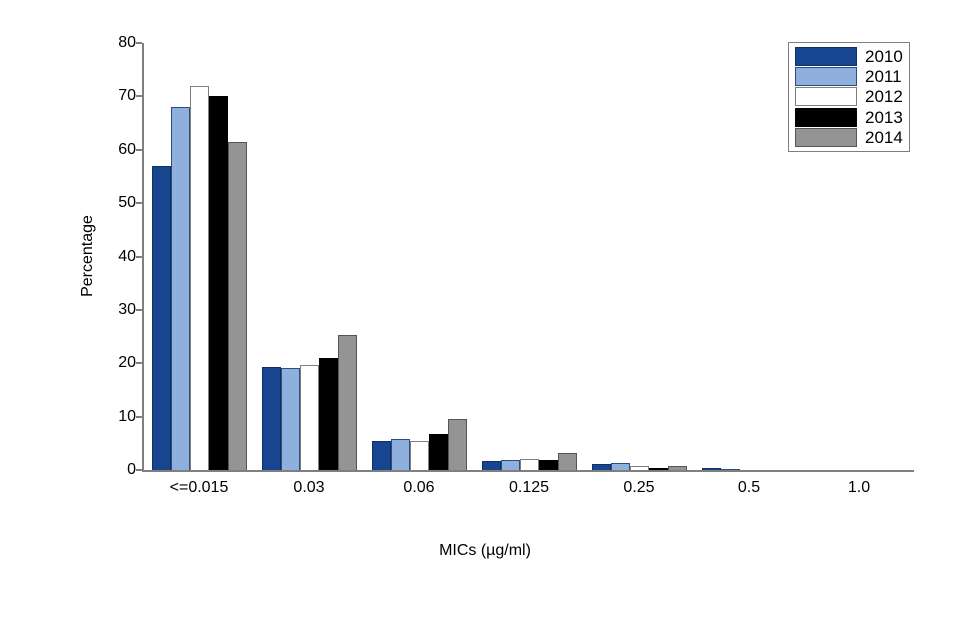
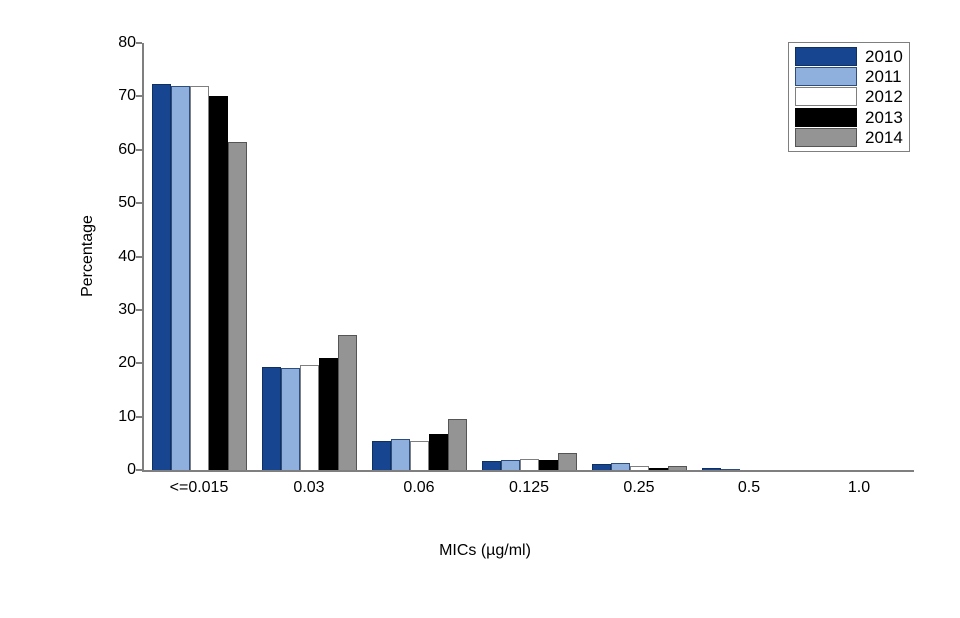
2010/<=0.015: 57 -> 72
2011/<=0.015: 68 -> 72
